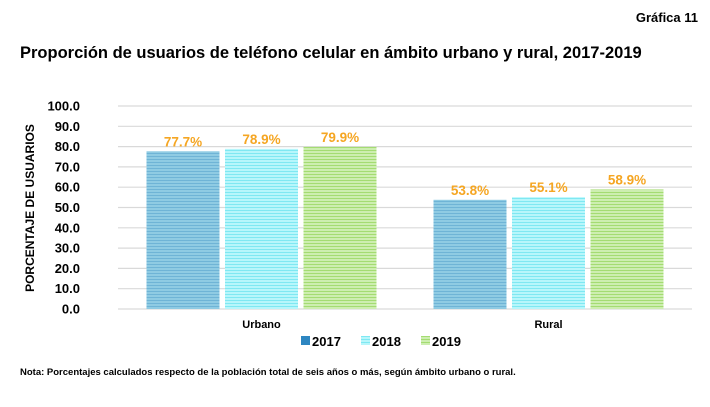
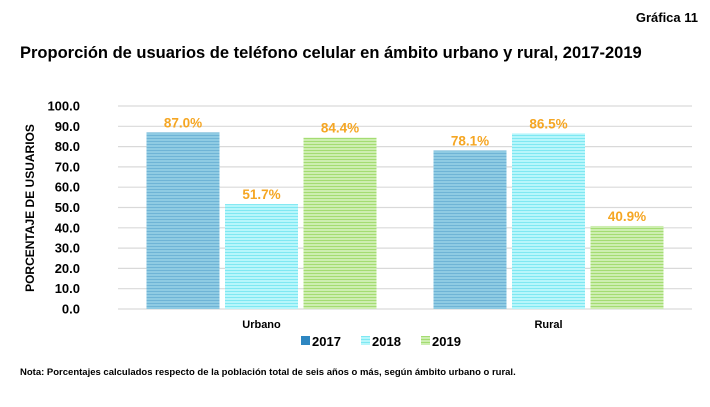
2017/Urbano: 77.7% -> 87.0%
2018/Urbano: 78.9% -> 51.7%
2019/Urbano: 79.9% -> 84.4%
2017/Rural: 53.8% -> 78.1%
2018/Rural: 55.1% -> 86.5%
2019/Rural: 58.9% -> 40.9%
